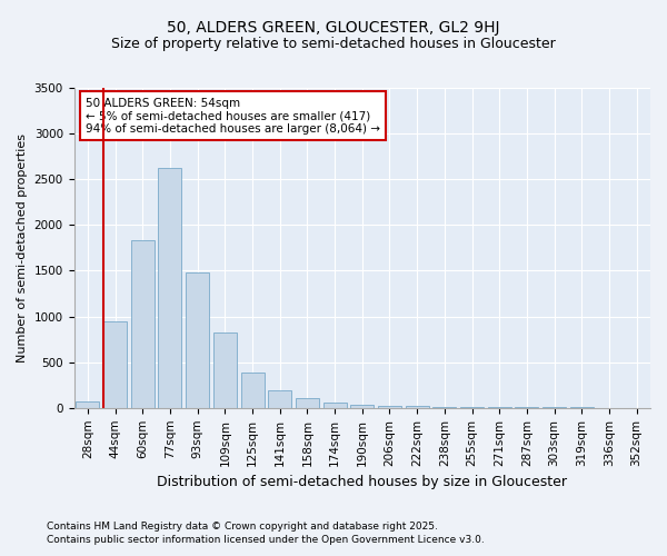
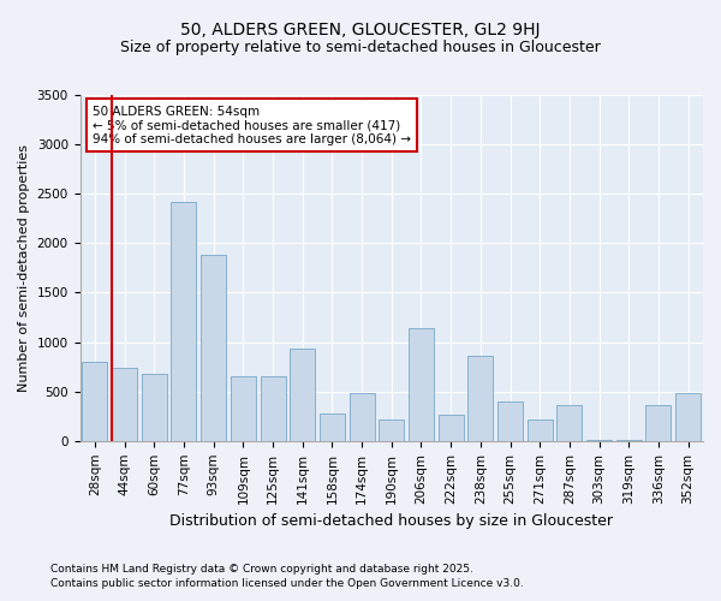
28sqm: 80 -> 800
44sqm: 950 -> 740
60sqm: 1830 -> 680
77sqm: 2630 -> 2420
93sqm: 1480 -> 1880
109sqm: 820 -> 660
125sqm: 380 -> 660
141sqm: 200 -> 940
158sqm: 110 -> 280
174sqm: 60 -> 480
190sqm: 40 -> 220
206sqm: 20 -> 1140
222sqm: 20 -> 260
238sqm: 10 -> 860
255sqm: 10 -> 400
271sqm: 10 -> 220
287sqm: 10 -> 360
336sqm: 0 -> 360
352sqm: 0 -> 480
